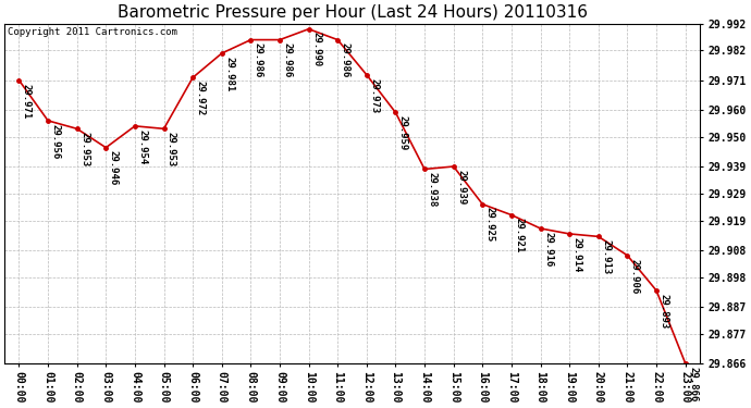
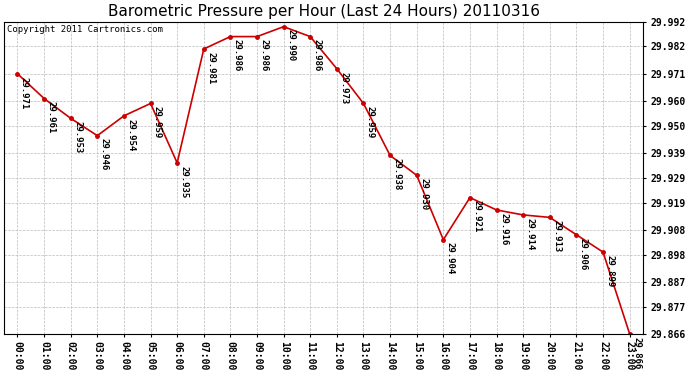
01:00: 29.956 -> 29.961
05:00: 29.953 -> 29.959
06:00: 29.972 -> 29.935
15:00: 29.939 -> 29.930
16:00: 29.925 -> 29.904
22:00: 29.893 -> 29.899
